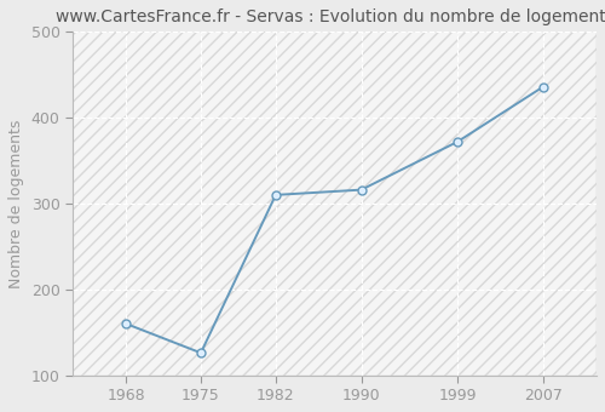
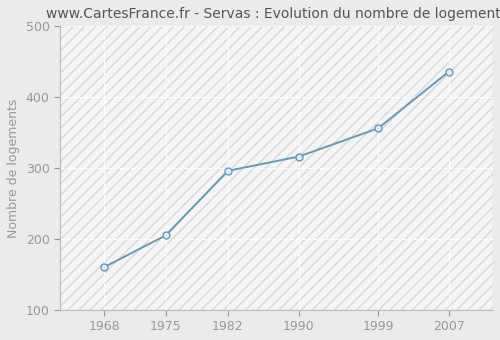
1975: 126 -> 205
1982: 310 -> 296
1999: 372 -> 356
